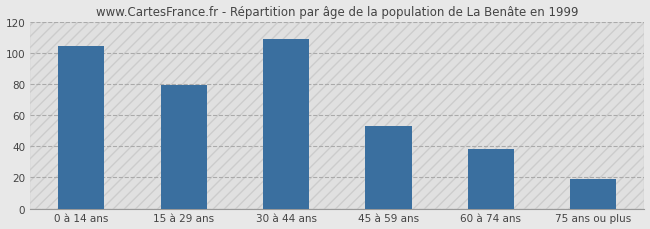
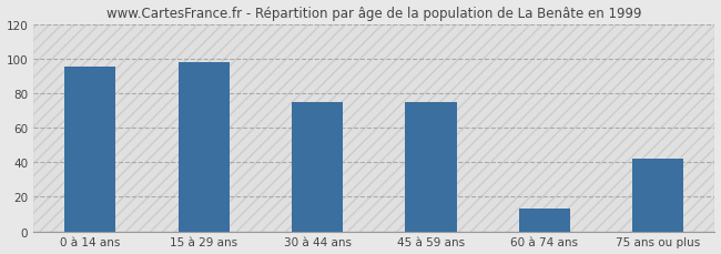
0 à 14 ans: 104 -> 95
15 à 29 ans: 79 -> 98
30 à 44 ans: 109 -> 75
45 à 59 ans: 53 -> 75
60 à 74 ans: 38 -> 13
75 ans ou plus: 19 -> 42
